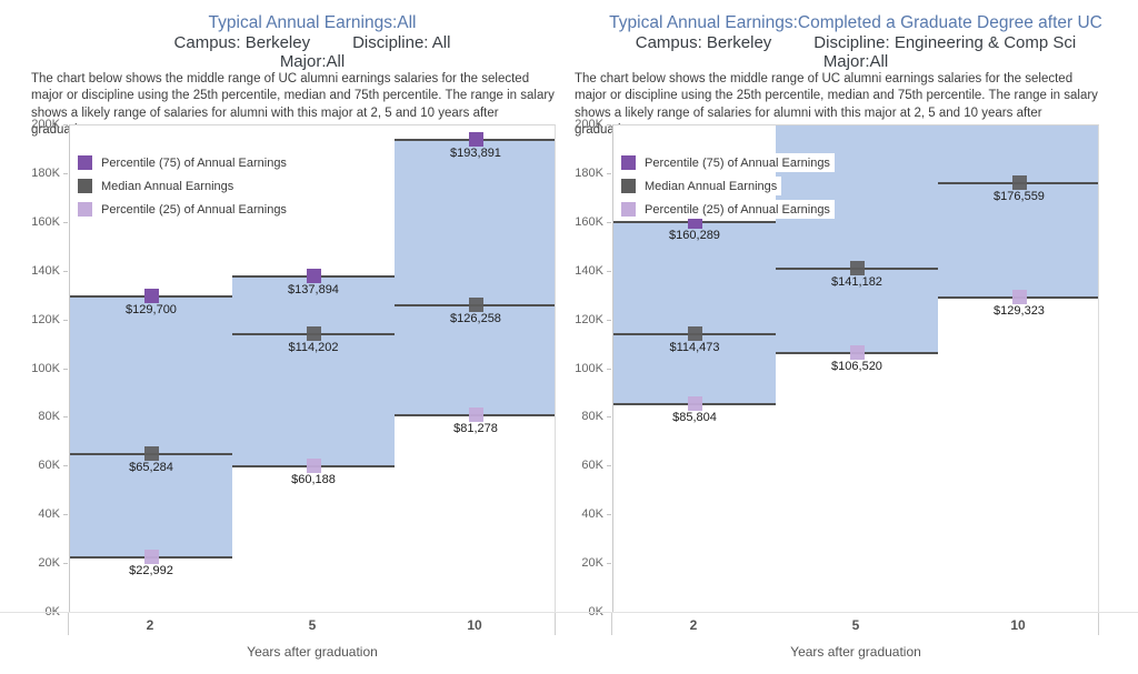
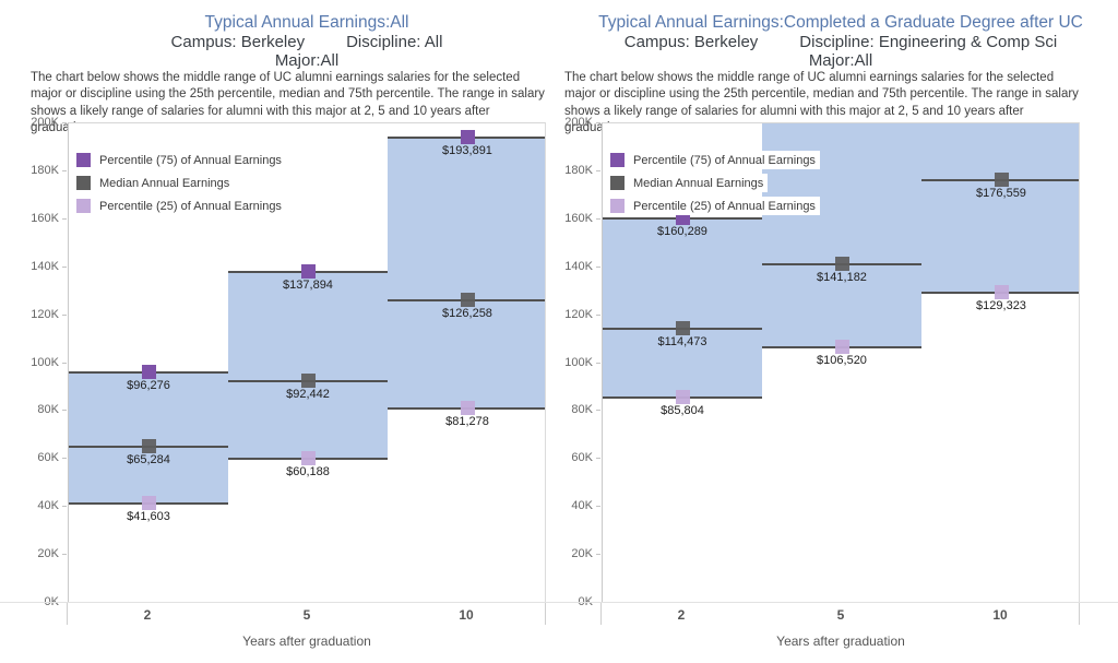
Typical Annual Earnings:All/Percentile (75) of Annual Earnings/2: $129,700 -> $96,276
Typical Annual Earnings:All/Percentile (25) of Annual Earnings/2: $22,992 -> $41,603
Typical Annual Earnings:All/Median Annual Earnings/5: $114,202 -> $92,442
